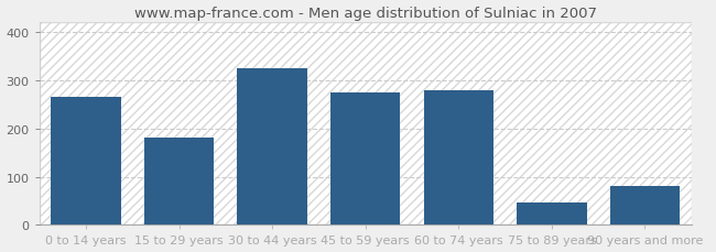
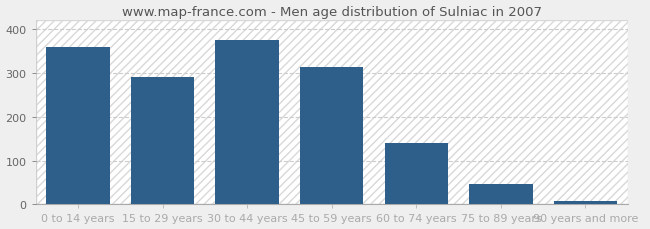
0 to 14 years: 265 -> 358
15 to 29 years: 180 -> 290
30 to 44 years: 325 -> 375
45 to 59 years: 275 -> 313
60 to 74 years: 280 -> 140
90 years and more: 80 -> 7
